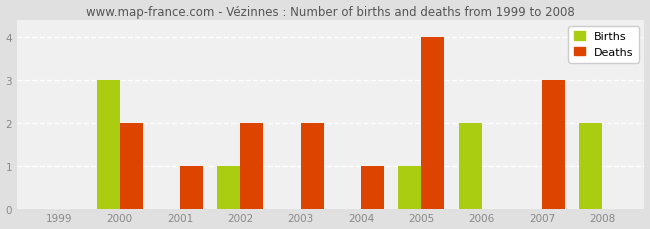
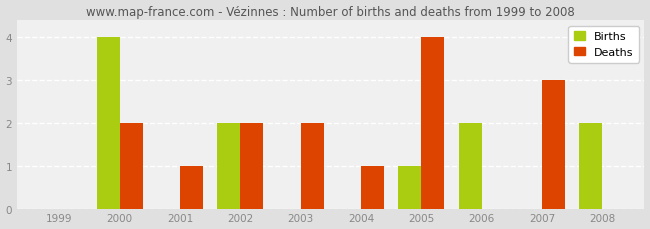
Births/2000: 3 -> 4
Births/2002: 1 -> 2
